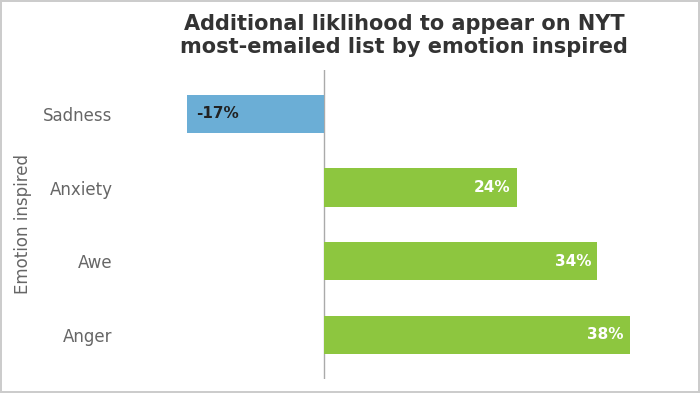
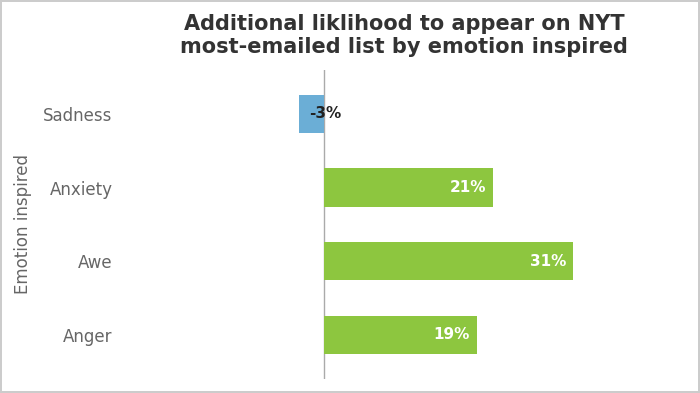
Sadness: -17% -> -3%
Anxiety: 24% -> 21%
Awe: 34% -> 31%
Anger: 38% -> 19%
